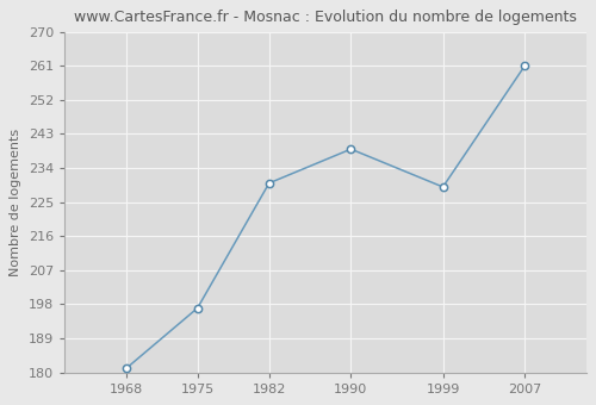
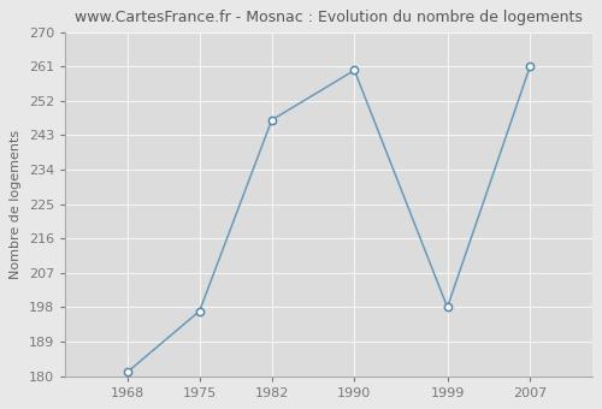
1982: 230 -> 247
1990: 239 -> 260
1999: 229 -> 198
